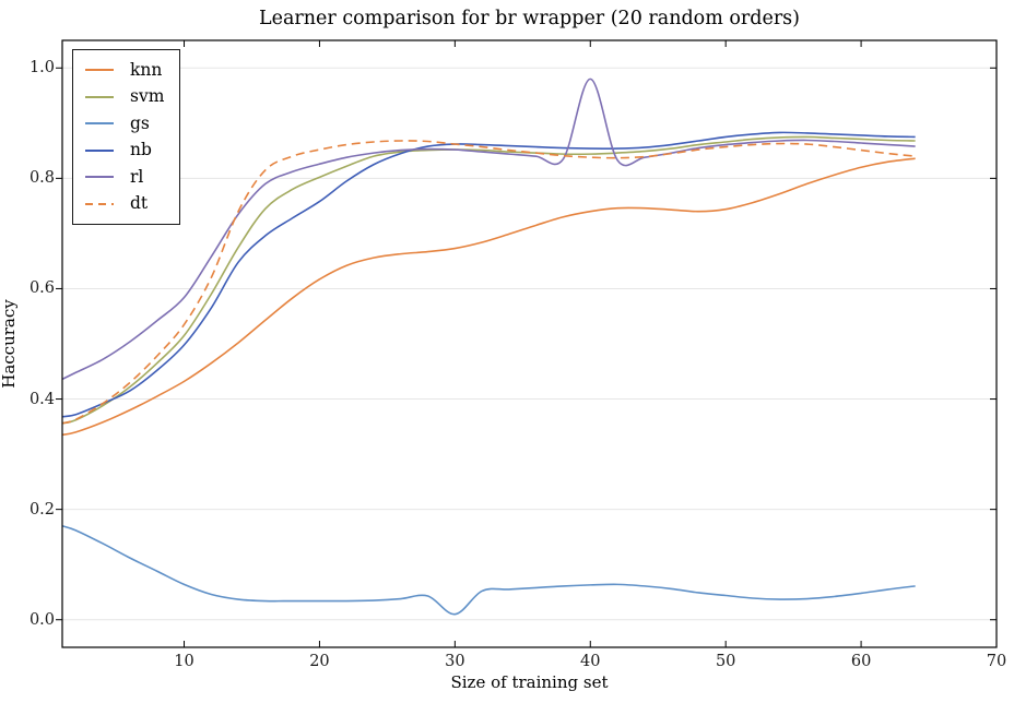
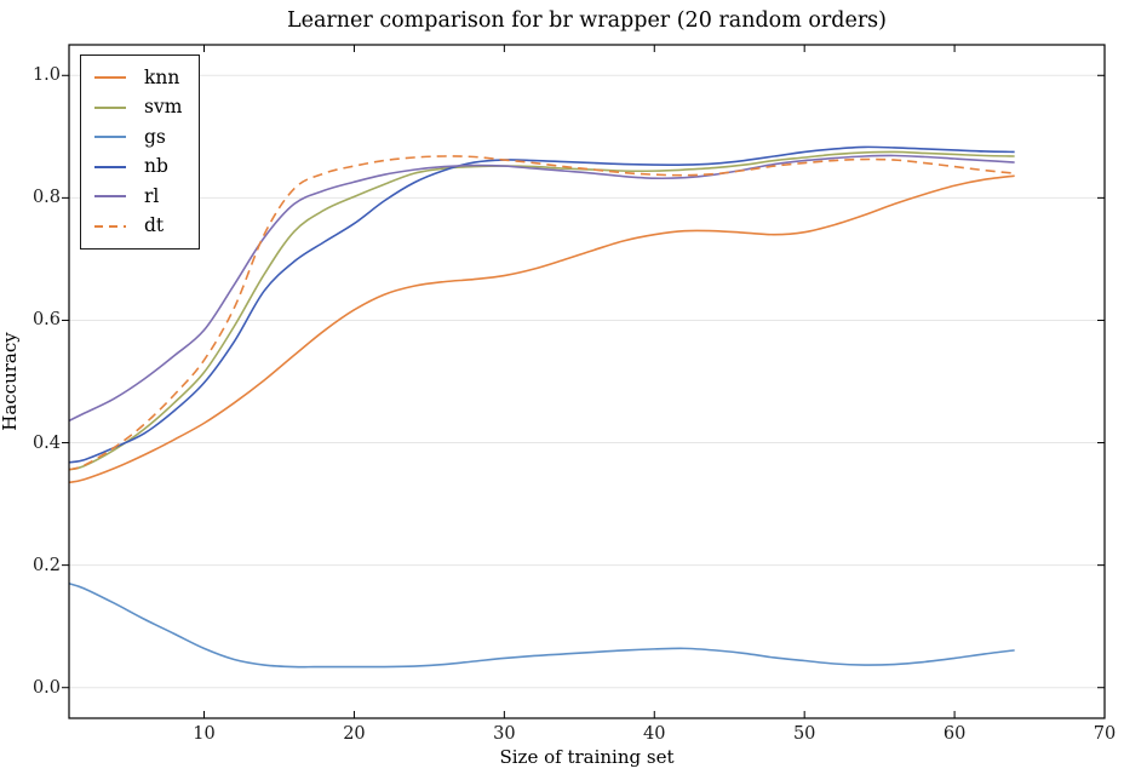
gs/30: 0.01 -> 0.05
rl/40: 0.98 -> 0.83
